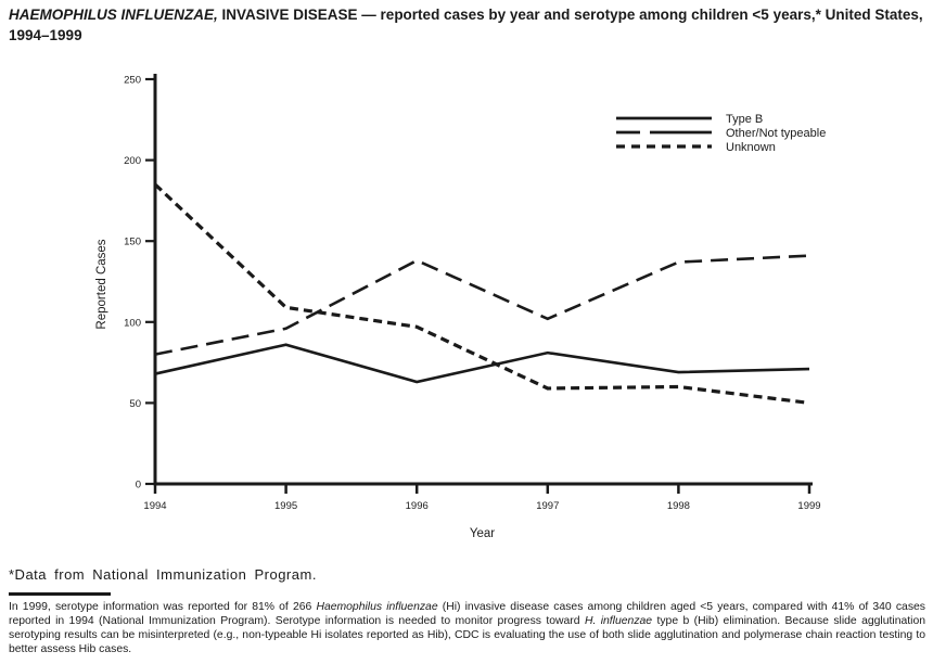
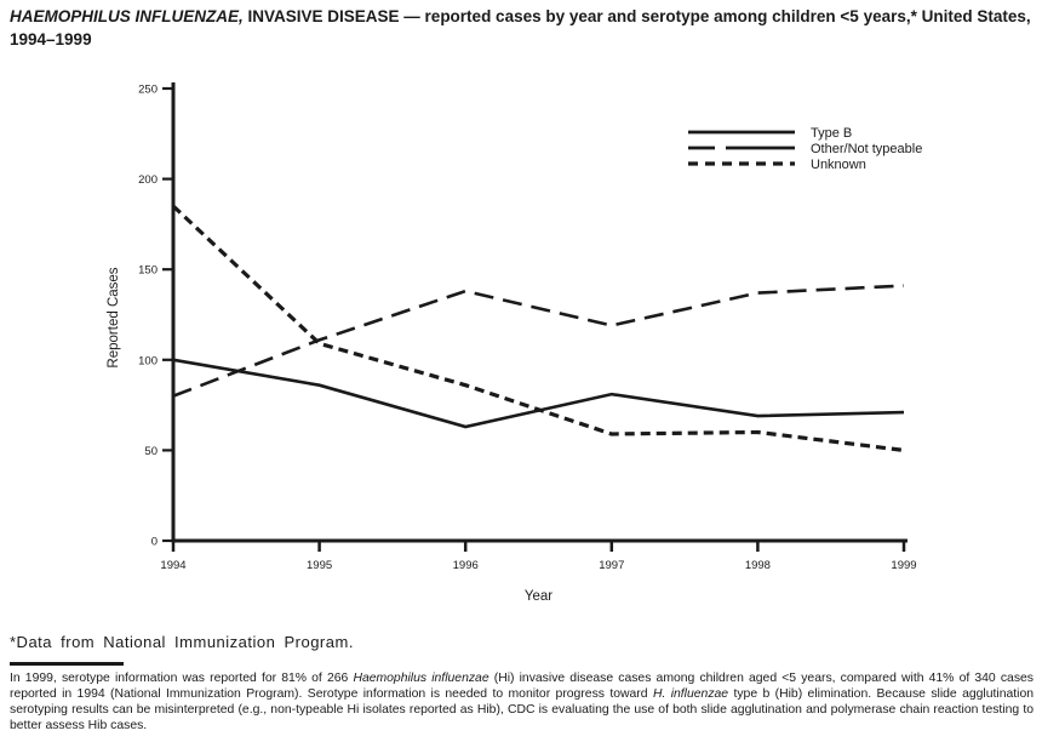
Type B/1994: 68 -> 100
Other/Not typeable/1995: 96 -> 111
Unknown/1996: 97 -> 86
Other/Not typeable/1997: 102 -> 119
